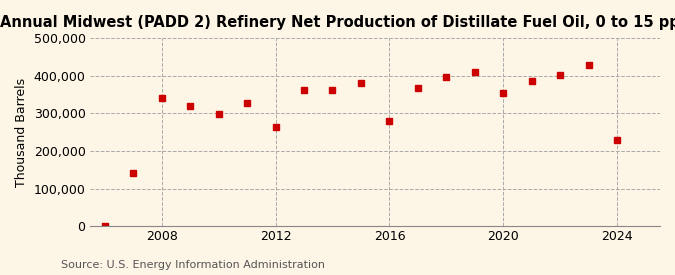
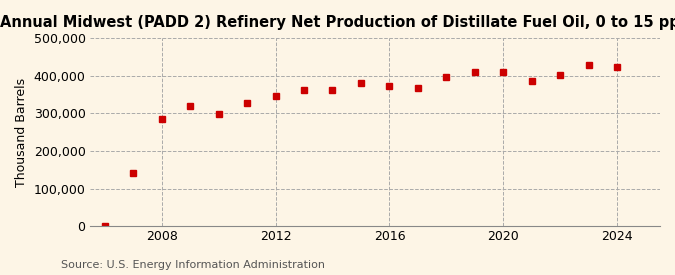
2008: 340,000 -> 285,000
2012: 265,000 -> 347,000
2016: 280,000 -> 372,000
2020: 355,000 -> 410,000
2024: 230,000 -> 422,000
